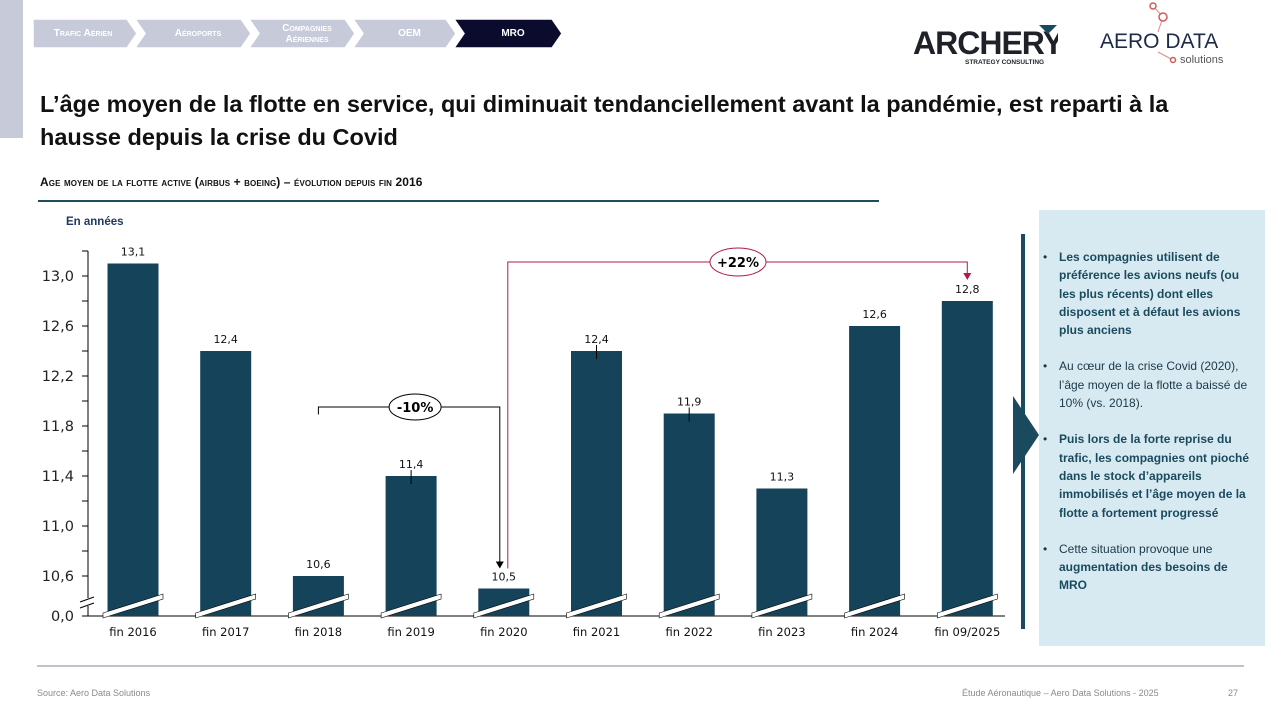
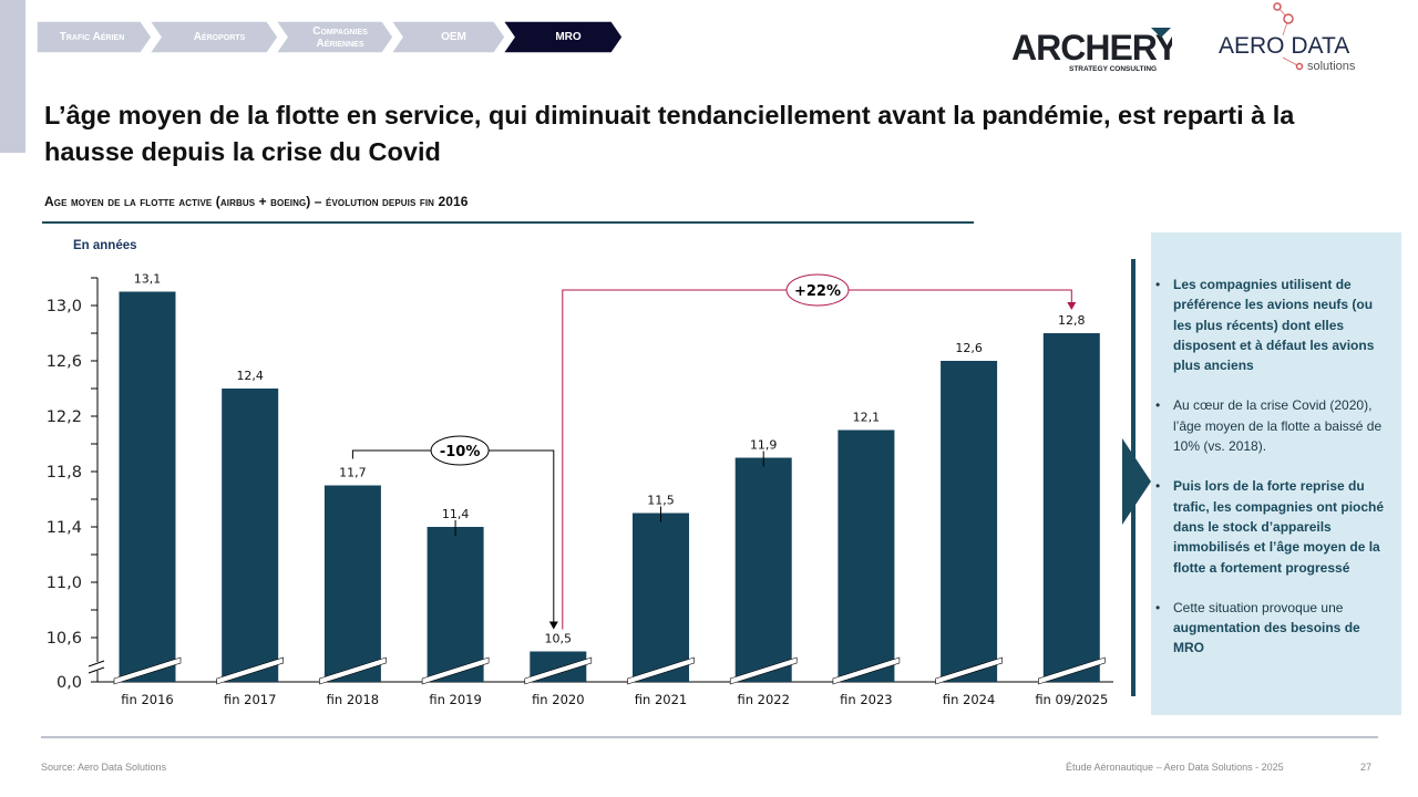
fin 2018: 10,6 -> 11,7
fin 2021: 12,4 -> 11,5
fin 2023: 11,3 -> 12,1
